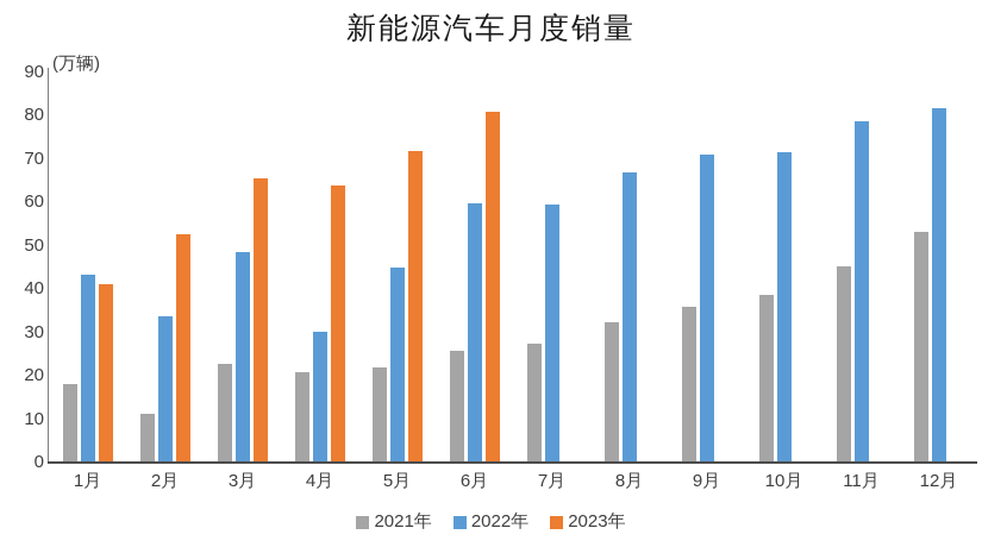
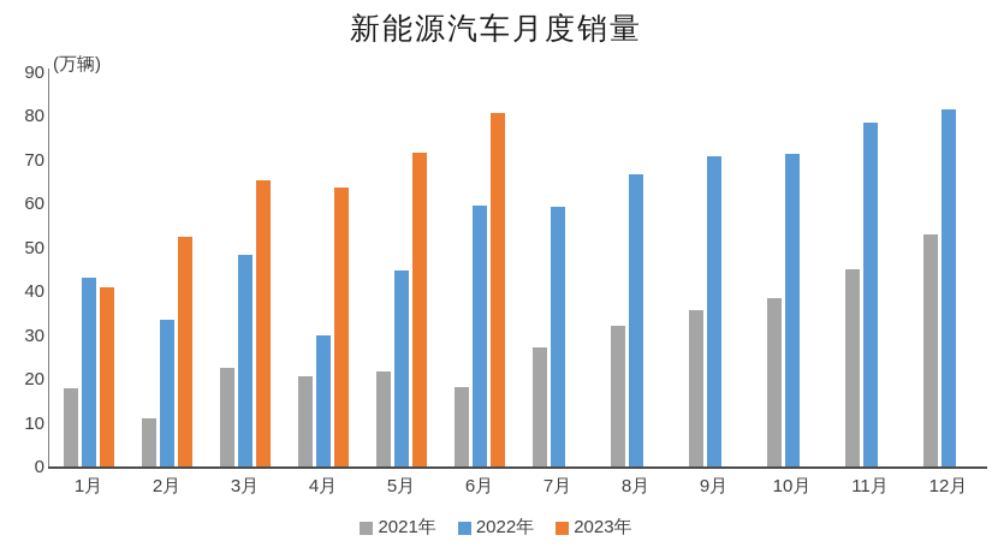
2021年/6月: 26 -> 18
